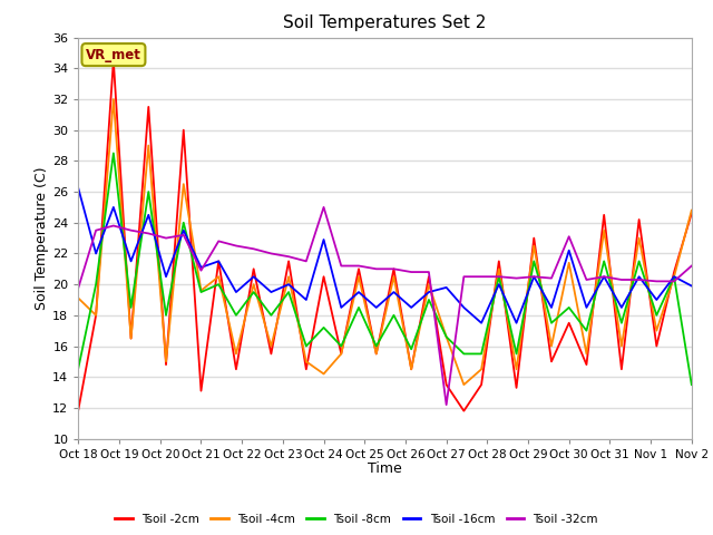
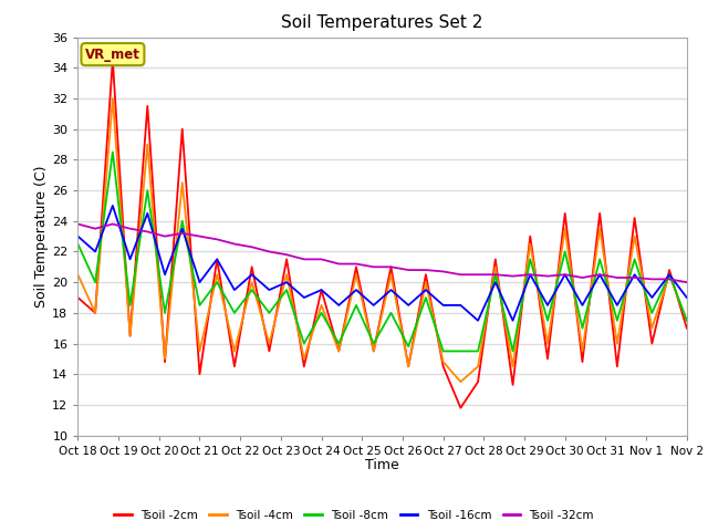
Tsoil -2cm/Oct 18: 11.9 -> 19.0
Tsoil -4cm/Oct 18: 19.1 -> 20.5
Tsoil -8cm/Oct 18: 14.6 -> 22.5
Tsoil -16cm/Oct 18: 26.2 -> 23.0
Tsoil -32cm/Oct 18: 19.8 -> 23.8
Tsoil -2cm/Oct 21: 13.1 -> 14.0
Tsoil -4cm/Oct 21: 19.6 -> 15.5
Tsoil -8cm/Oct 21: 19.5 -> 18.5
Tsoil -16cm/Oct 21: 21.1 -> 20.0
Tsoil -32cm/Oct 21: 20.9 -> 23.0
Tsoil -2cm/Oct 24: 20.5 -> 19.5
Tsoil -4cm/Oct 24: 14.2 -> 18.5
Tsoil -8cm/Oct 24: 17.2 -> 18.0
Tsoil -16cm/Oct 24: 22.9 -> 19.5
Tsoil -32cm/Oct 24: 25.0 -> 21.5
Tsoil -2cm/Oct 27: 13.5 -> 14.5
Tsoil -4cm/Oct 27: 16.6 -> 14.8
Tsoil -8cm/Oct 27: 16.6 -> 15.5
Tsoil -16cm/Oct 27: 19.8 -> 18.5
Tsoil -32cm/Oct 27: 12.2 -> 20.7
Tsoil -2cm/Oct 30: 17.5 -> 24.5
Tsoil -4cm/Oct 30: 21.4 -> 23.5
Tsoil -8cm/Oct 30: 18.5 -> 22.0
Tsoil -16cm/Oct 30: 22.2 -> 20.5
Tsoil -32cm/Oct 30: 23.1 -> 20.5
Tsoil -2cm/Nov 2: 24.6 -> 17.0
Tsoil -4cm/Nov 2: 24.8 -> 17.5
Tsoil -8cm/Nov 2: 13.5 -> 17.5
Tsoil -16cm/Nov 2: 19.9 -> 19.0
Tsoil -32cm/Nov 2: 21.2 -> 20.0
